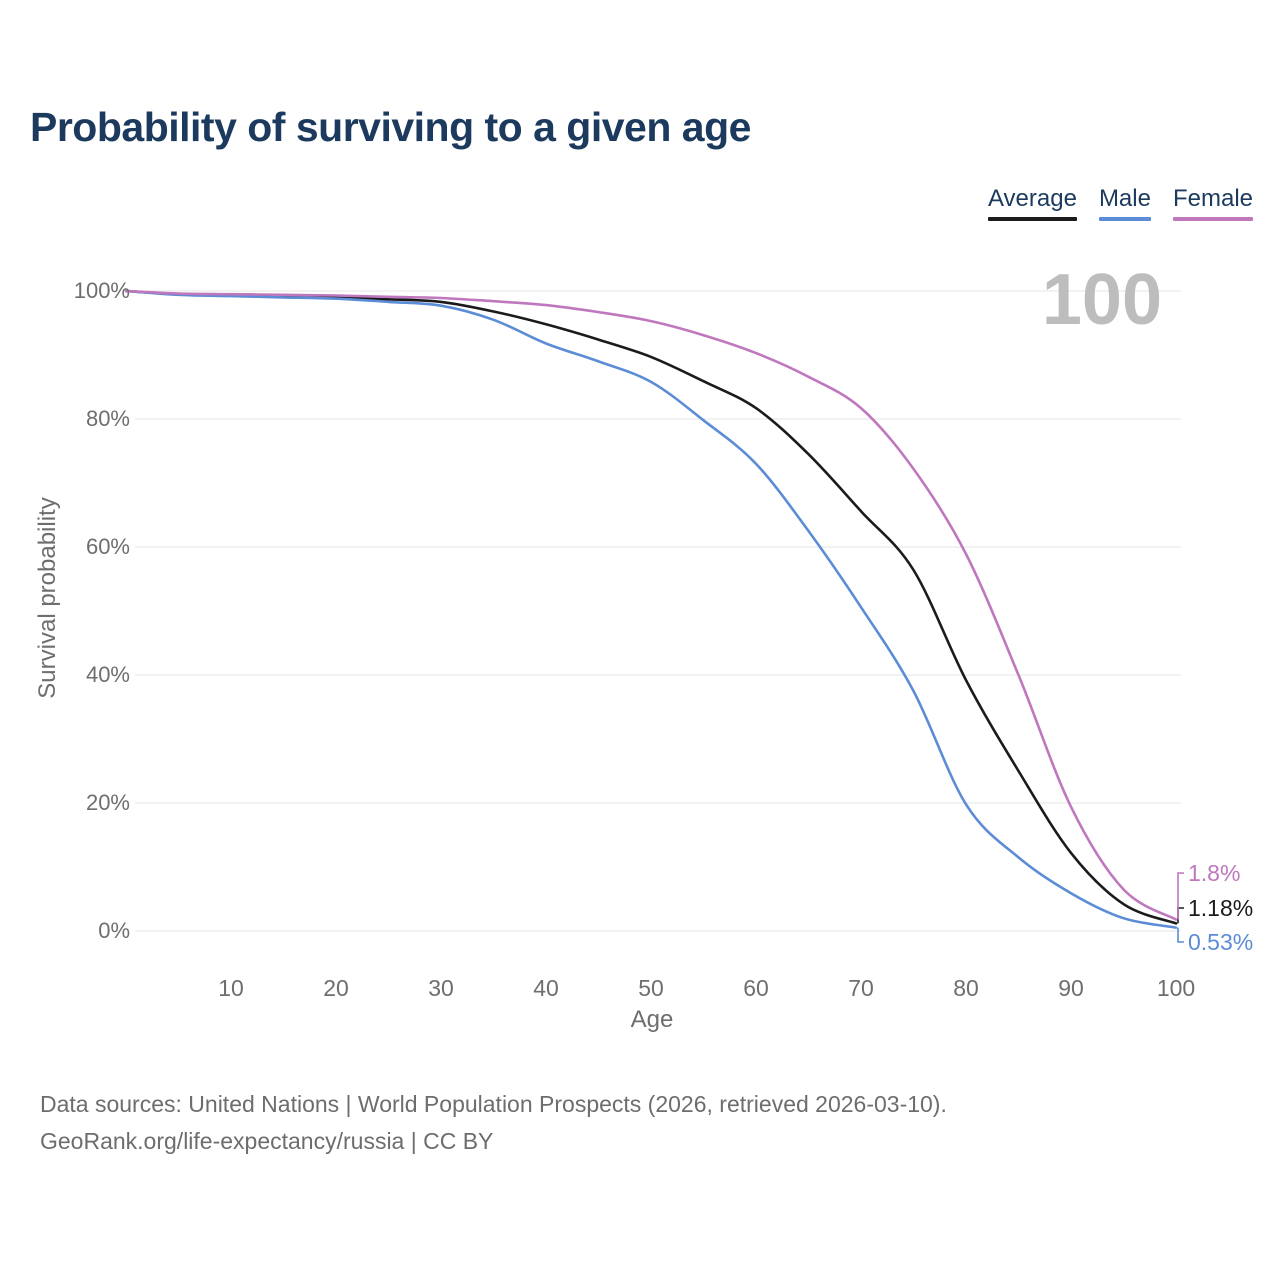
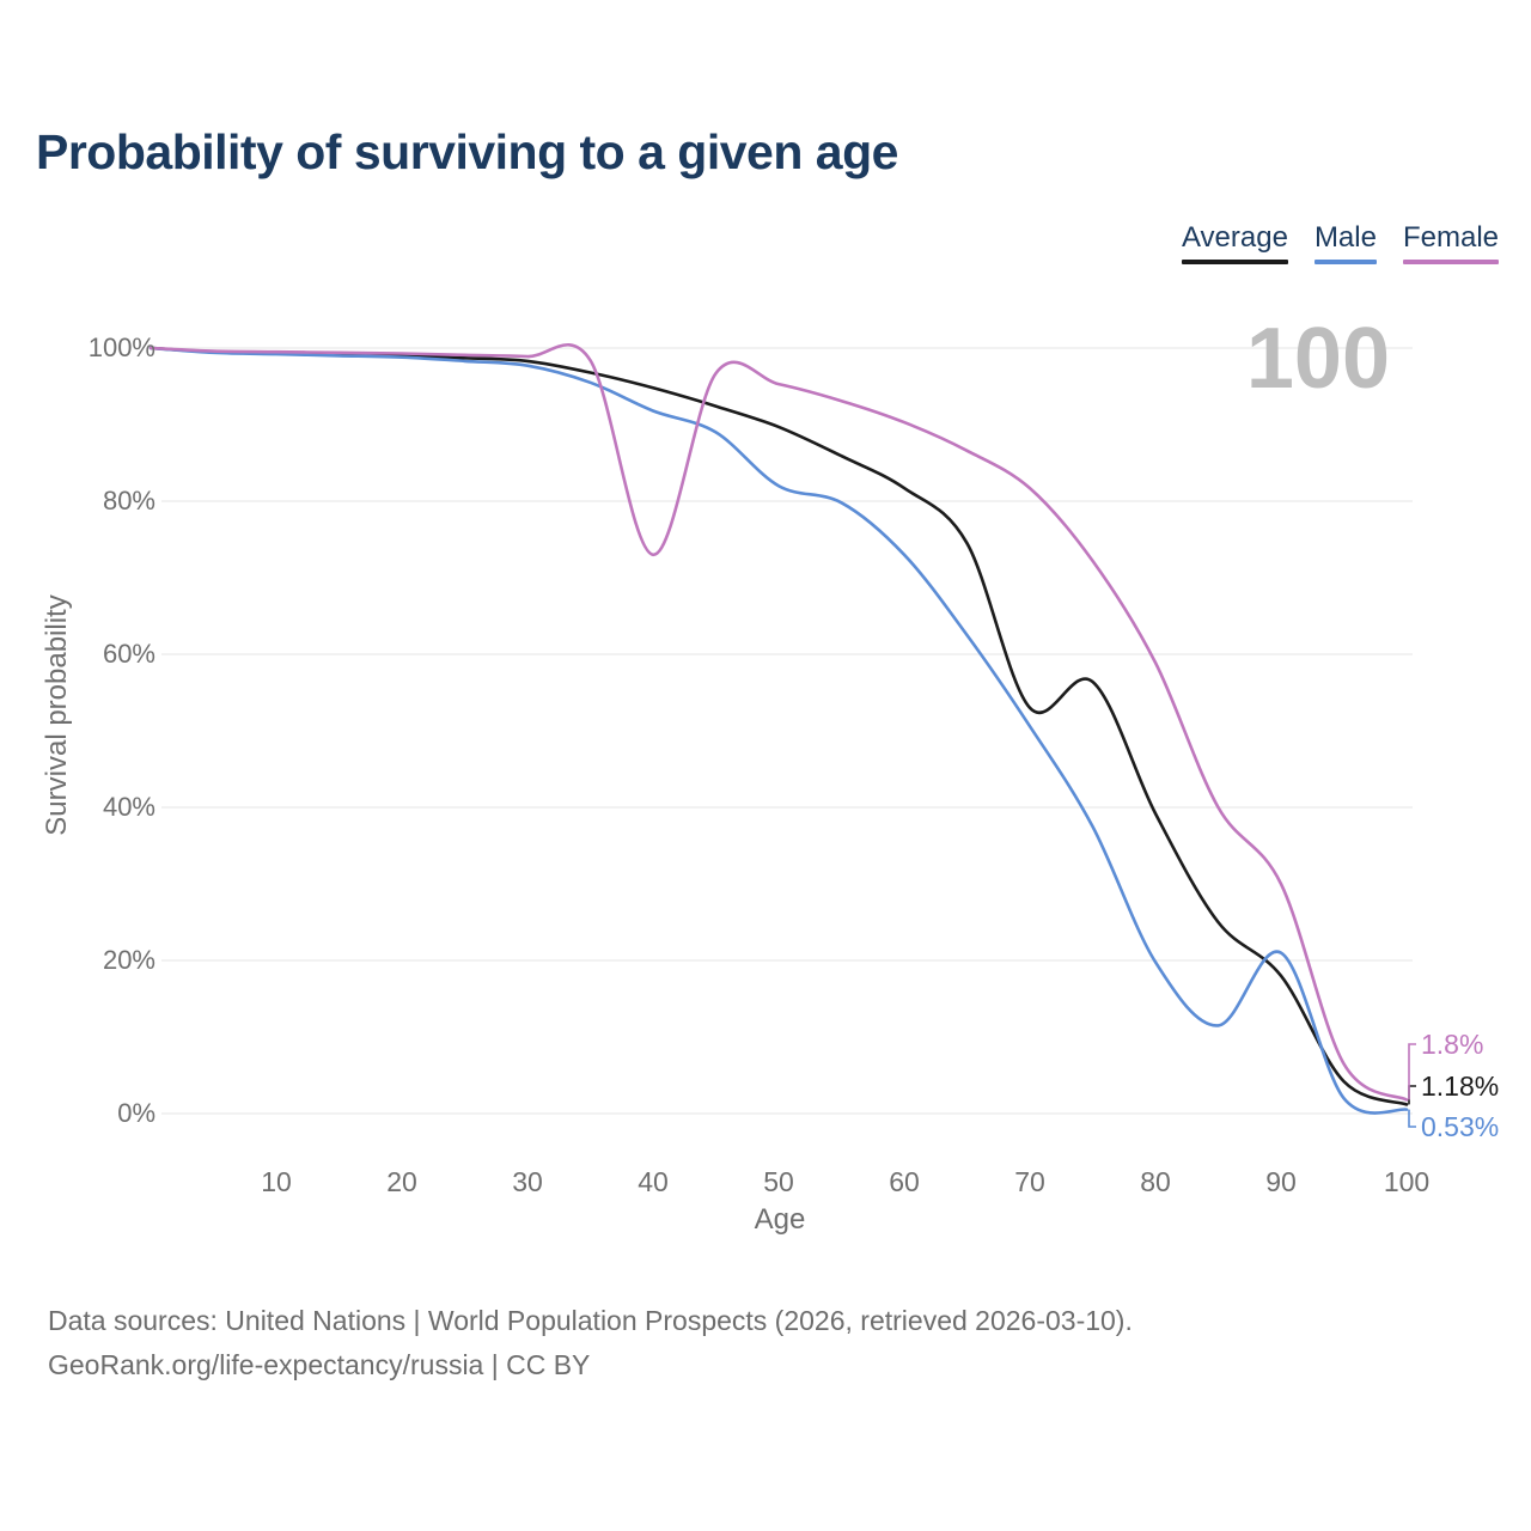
Female/40: 98% -> 73%
Male/50: 86% -> 82%
Average/70: 66% -> 53%
Average/90: 12% -> 18%
Male/90: 6% -> 21%
Female/90: 19% -> 30%
